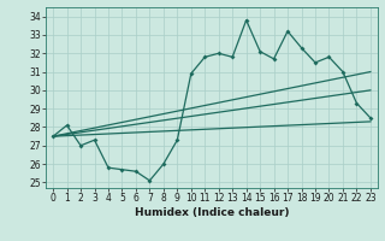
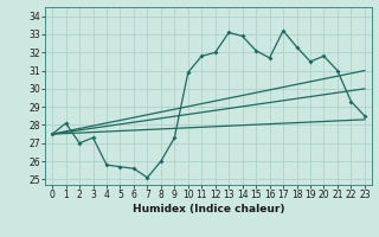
13: 31.8 -> 33.1
14: 33.8 -> 32.9
